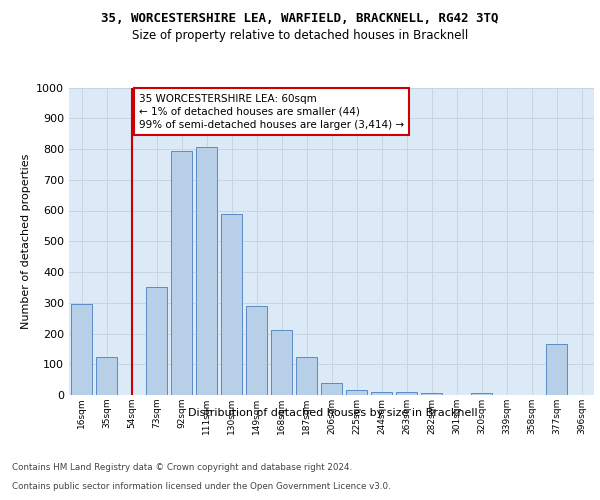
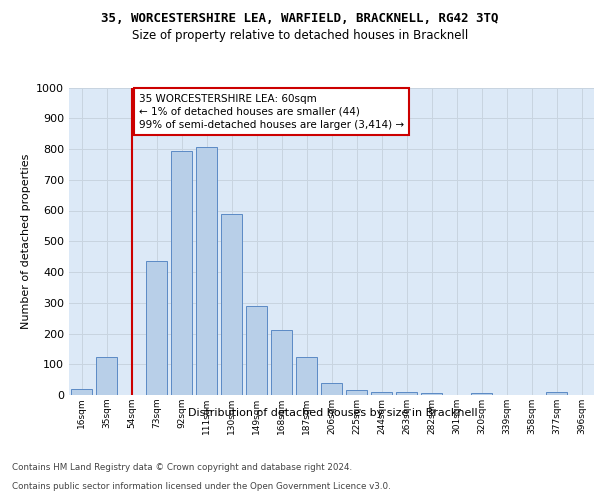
16sqm: 295 -> 20
73sqm: 350 -> 435
377sqm: 165 -> 10
